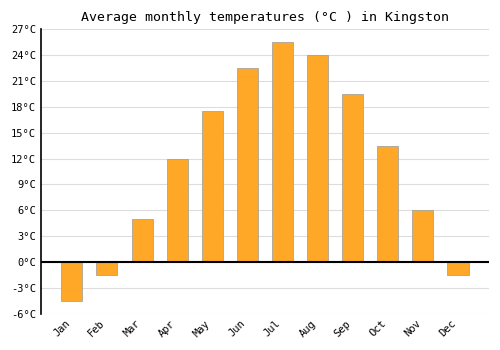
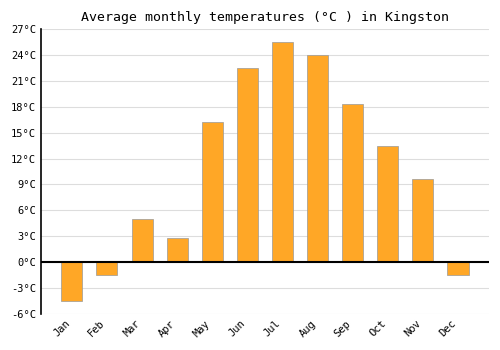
Apr: 12.0°C -> 2.8°C
May: 17.5°C -> 16.2°C
Sep: 19.5°C -> 18.4°C
Nov: 6.0°C -> 9.6°C
